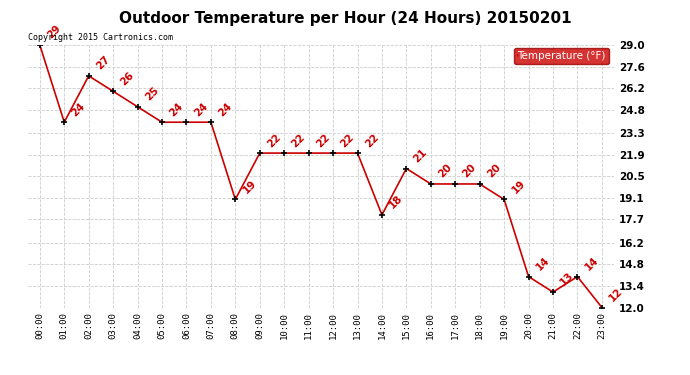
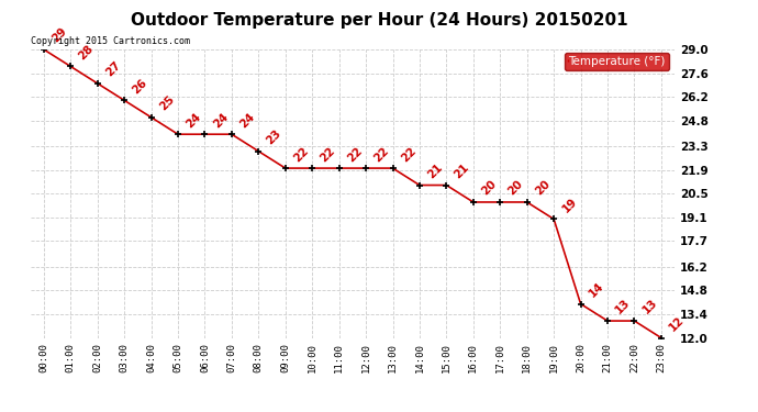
01:00: 24 -> 28
08:00: 19 -> 23
14:00: 18 -> 21
22:00: 14 -> 13
